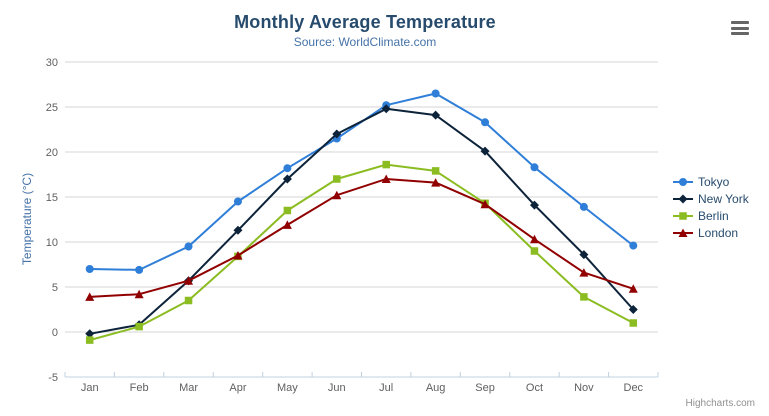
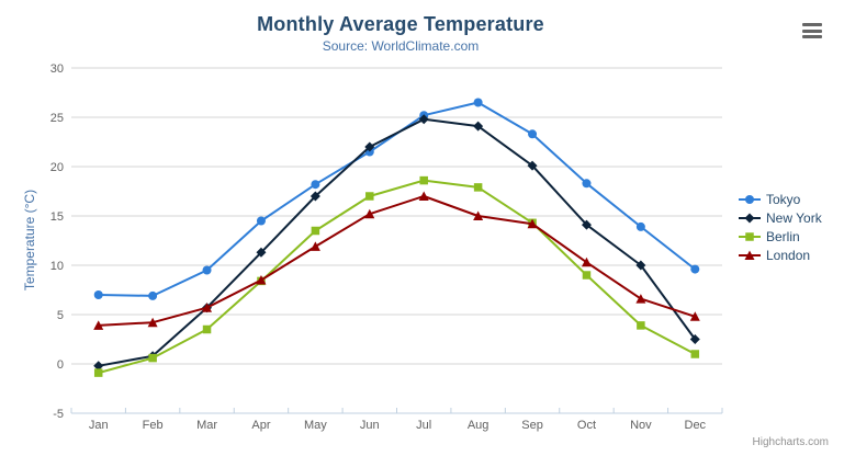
London/Aug: 17 -> 15
New York/Nov: 9 -> 10
